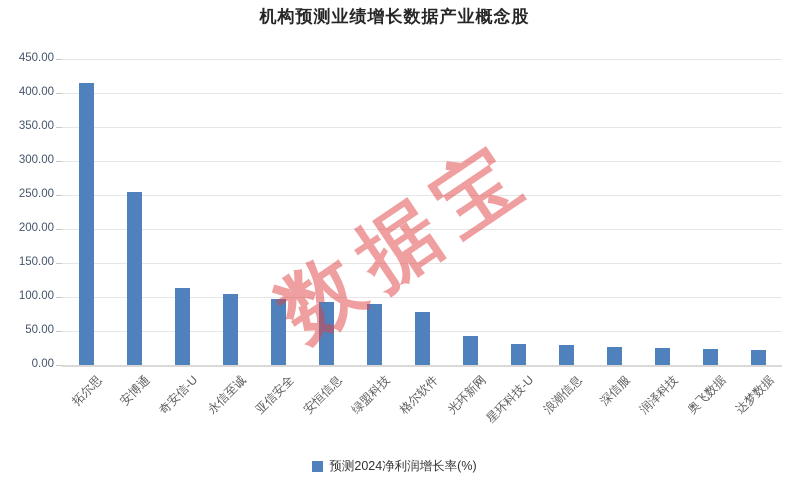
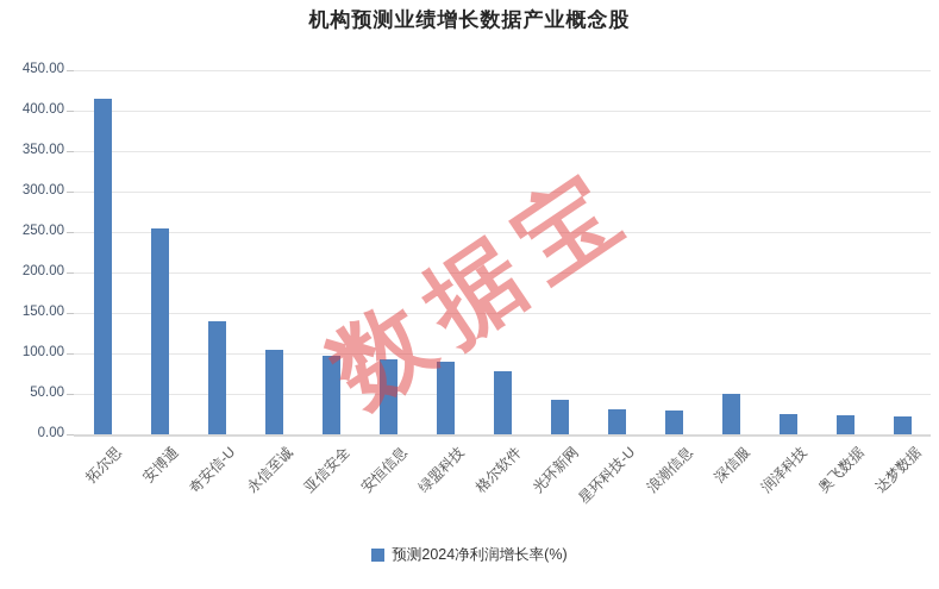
奇安信-U: 110 -> 140
深信服: 30 -> 50
